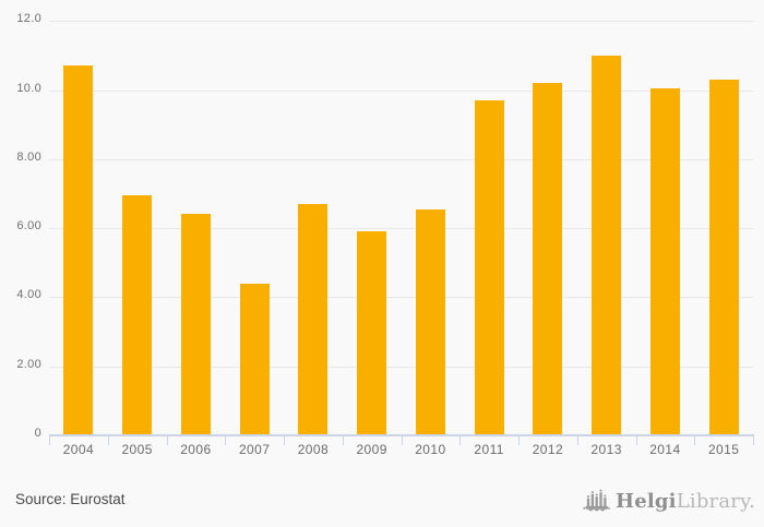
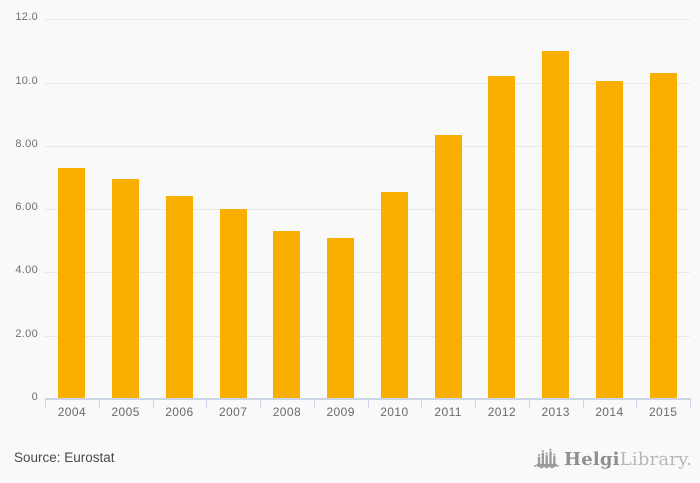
2004: 10.7 -> 7.3
2007: 4.4 -> 6.0
2008: 6.7 -> 5.3
2009: 5.9 -> 5.1
2011: 9.7 -> 8.3
